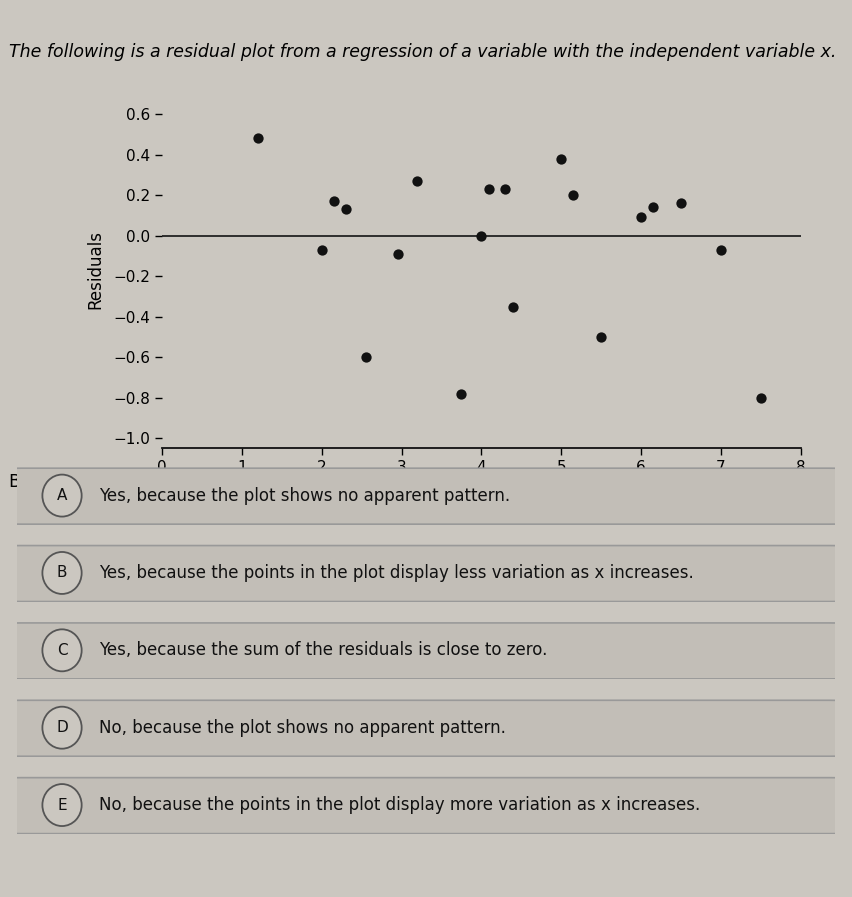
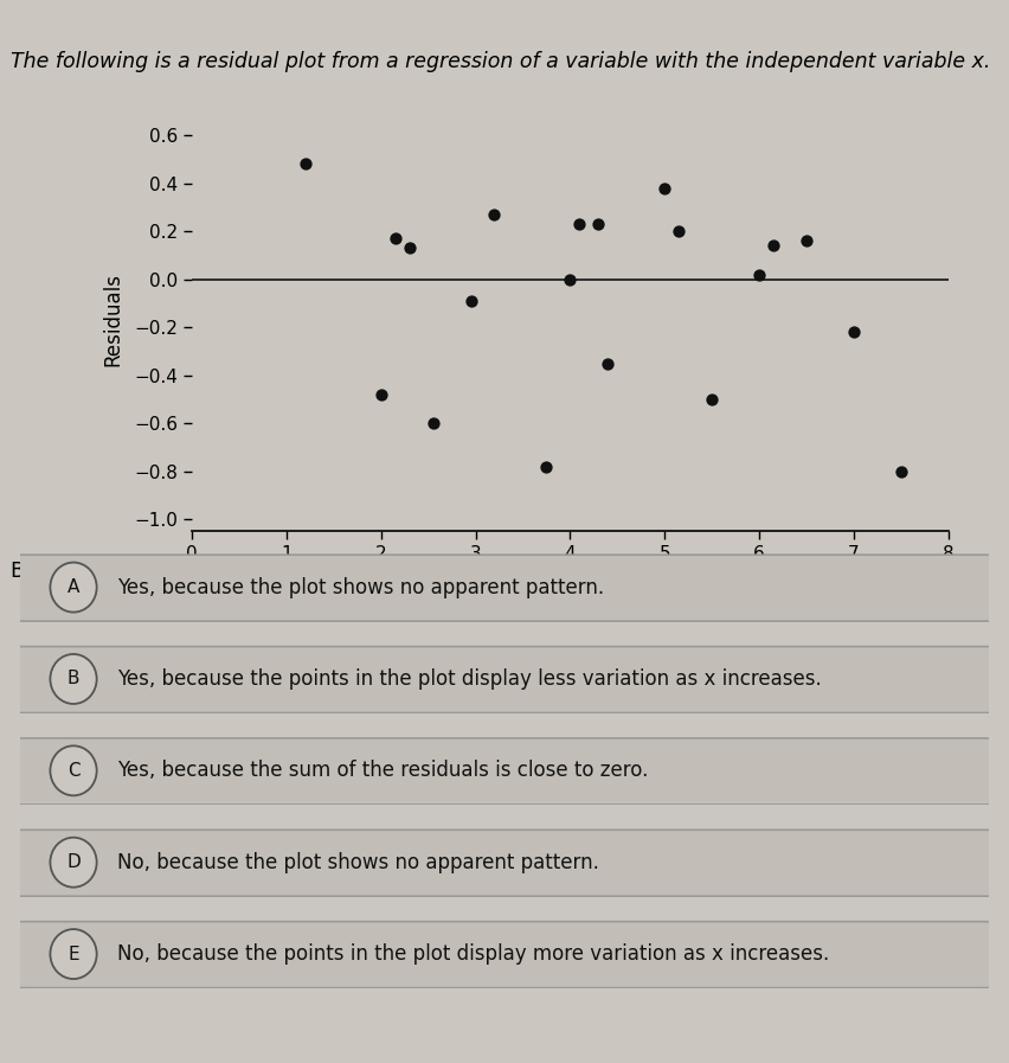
2: -0.07 -> -0.48
6: 0.09 -> 0.02
7: -0.07 -> -0.22
